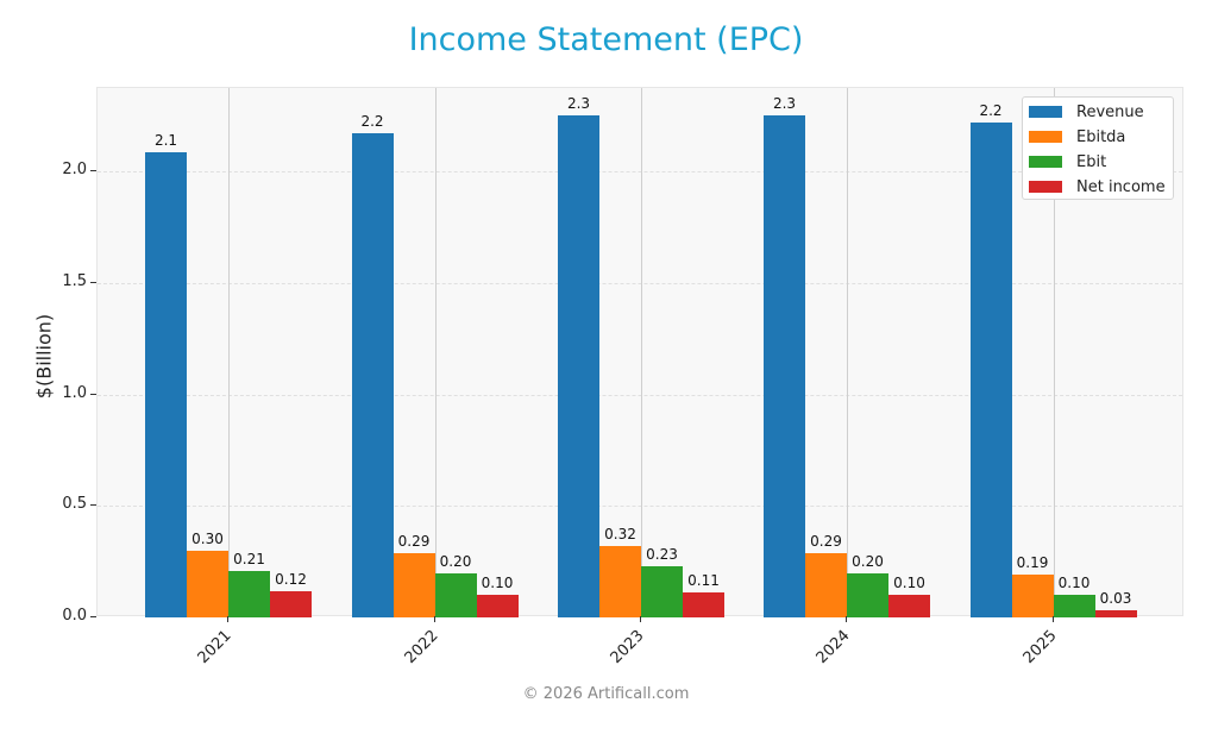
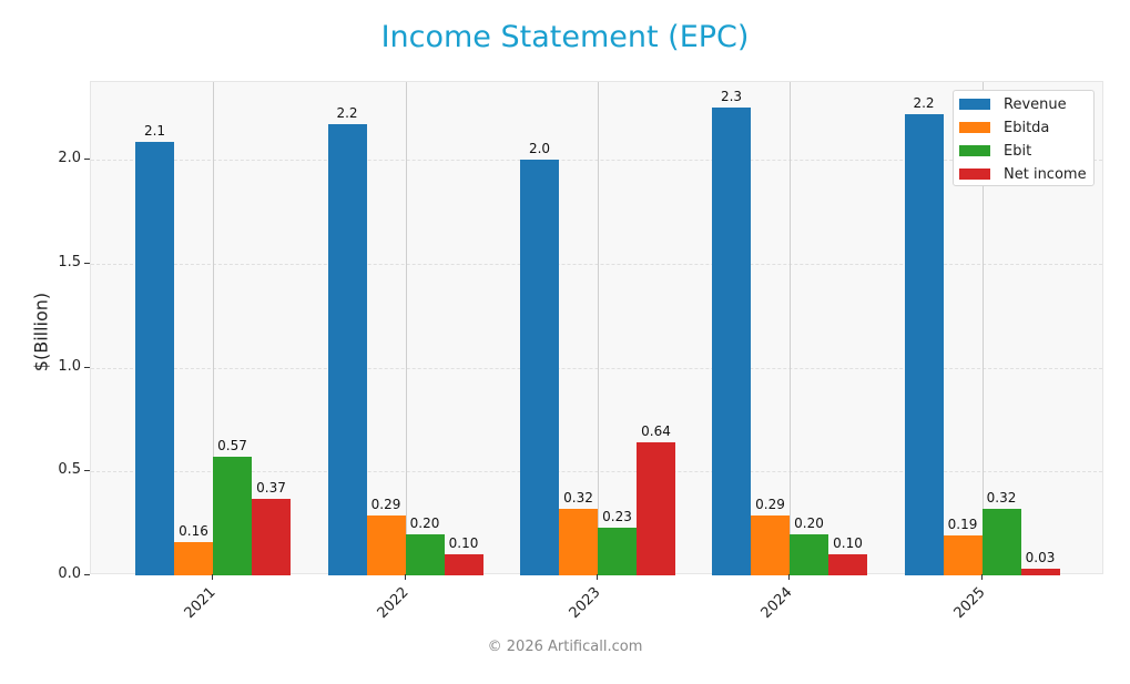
Ebitda/2021: 0.30 -> 0.16
Ebit/2021: 0.21 -> 0.57
Net income/2021: 0.12 -> 0.37
Revenue/2023: 2.3 -> 2.0
Net income/2023: 0.11 -> 0.64
Ebit/2025: 0.10 -> 0.32
